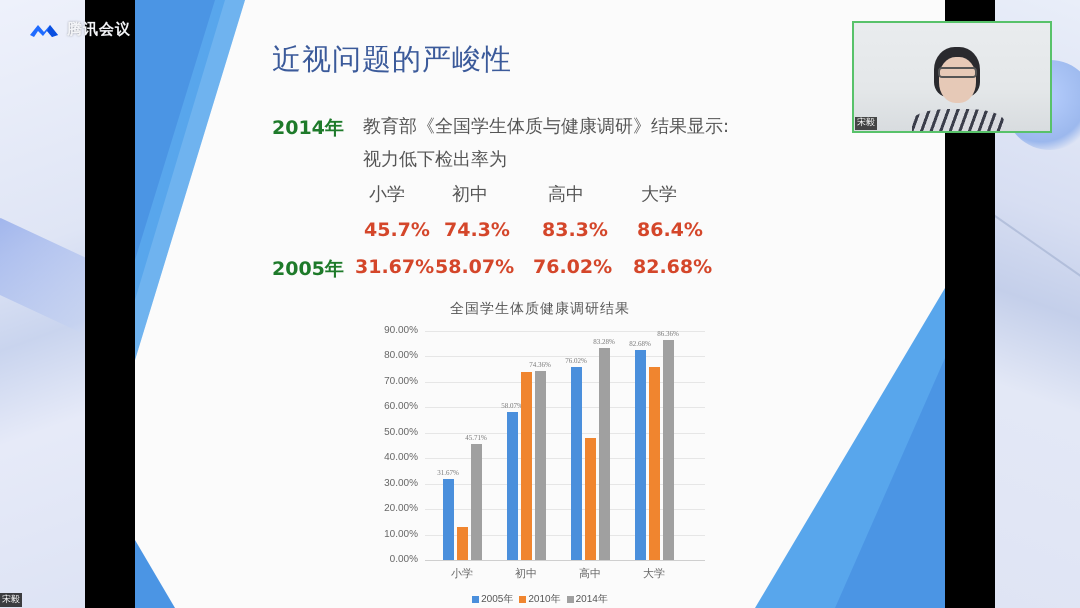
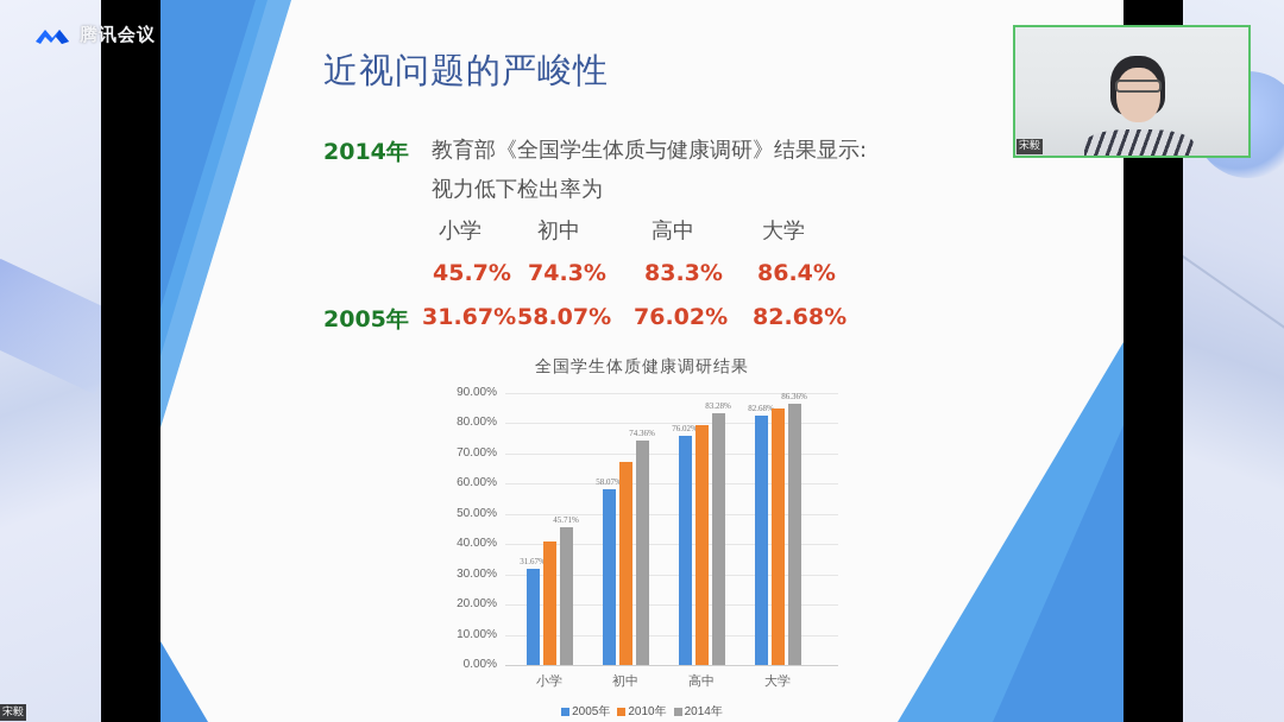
2010年/小学: 13% -> 41%
2010年/初中: 74% -> 67%
2010年/高中: 48% -> 79%
2010年/大学: 76% -> 85%
